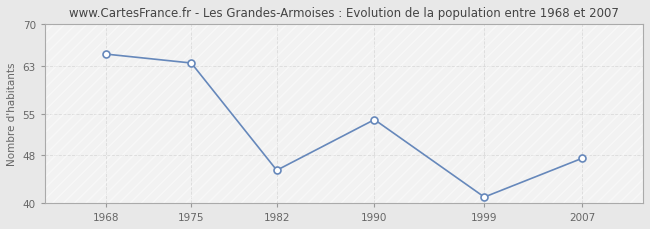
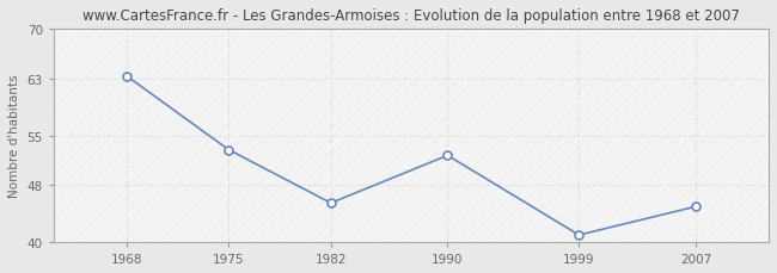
1968: 65.0 -> 63.4
1975: 63.5 -> 53.0
1990: 54.0 -> 52.2
2007: 47.5 -> 45.0
